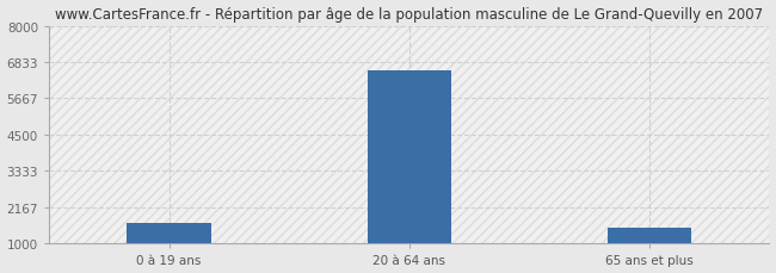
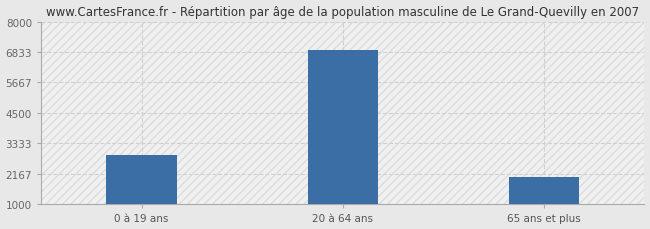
0 à 19 ans: 1650 -> 2900
20 à 64 ans: 6550 -> 6900
65 ans et plus: 1500 -> 2050
